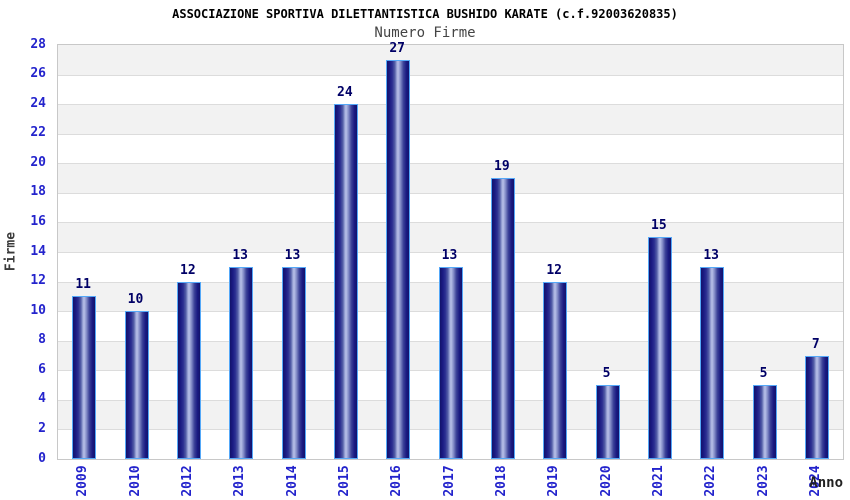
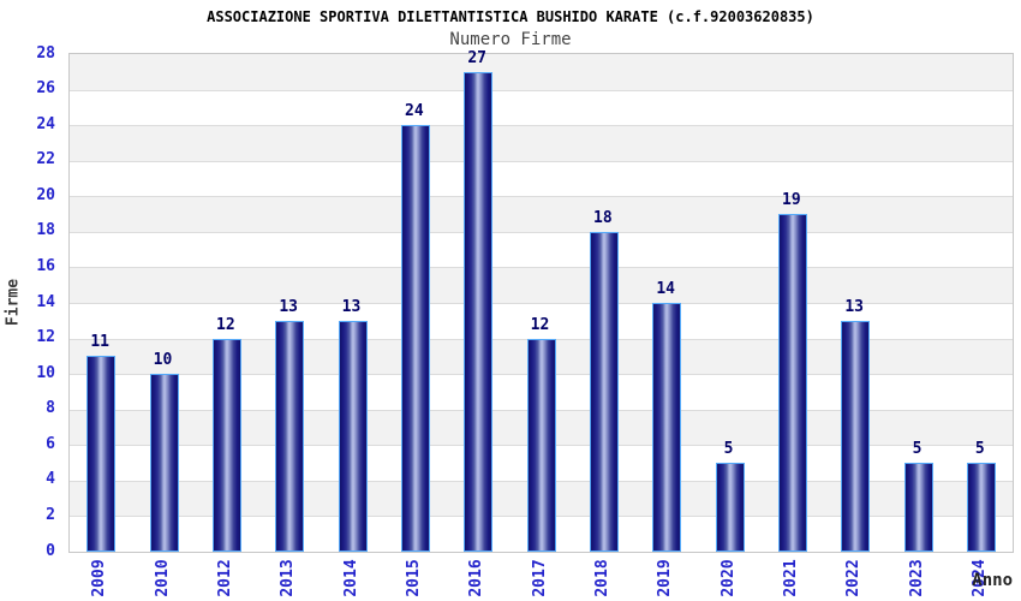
2017: 13 -> 12
2018: 19 -> 18
2019: 12 -> 14
2021: 15 -> 19
2024: 7 -> 5
